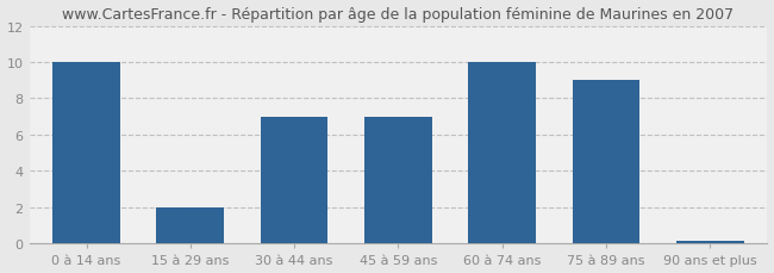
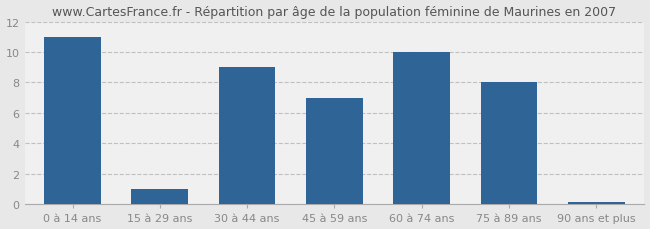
0 à 14 ans: 10.0 -> 11.0
15 à 29 ans: 2.0 -> 1.0
30 à 44 ans: 7.0 -> 9.0
75 à 89 ans: 9.0 -> 8.0
